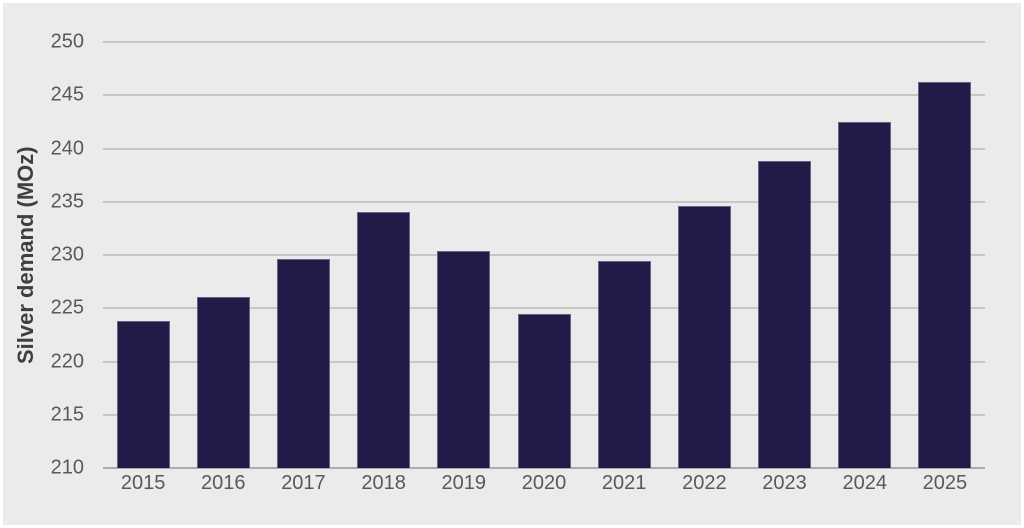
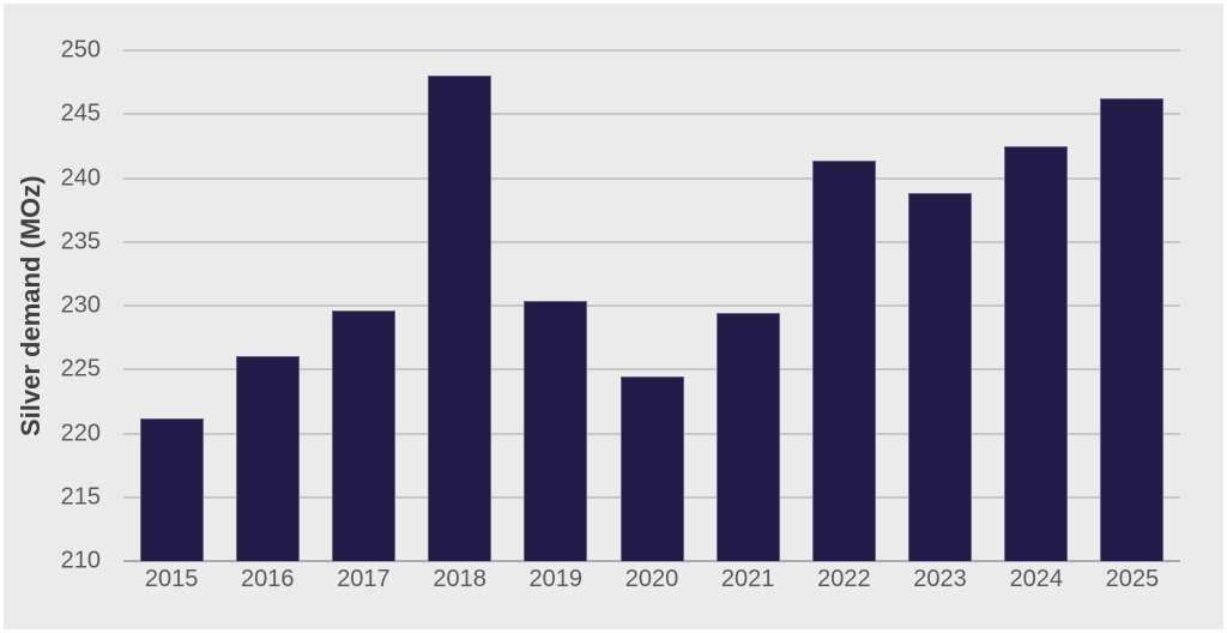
2015: 223.8 -> 221.2
2018: 234.0 -> 248.0
2022: 234.6 -> 241.4
